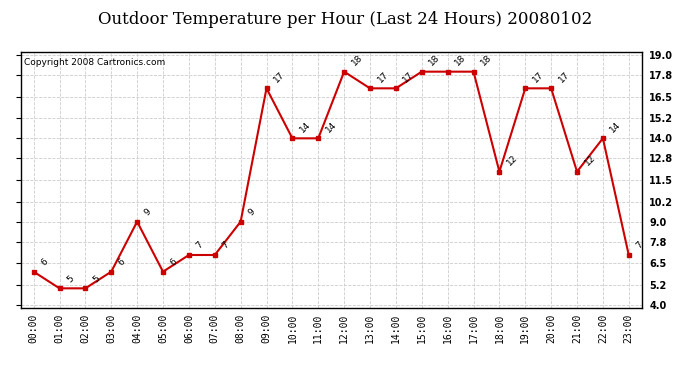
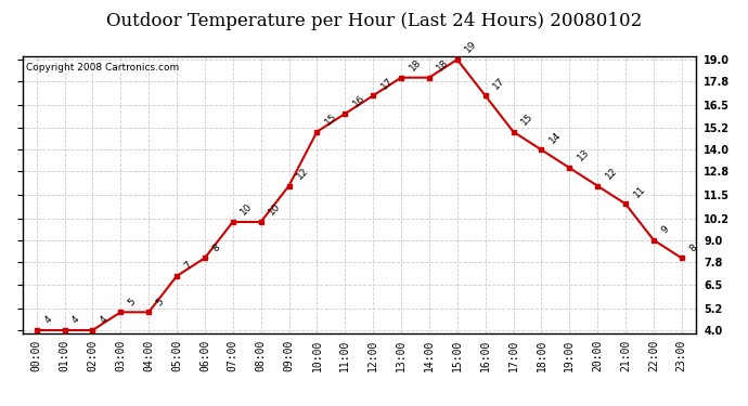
00:00: 6 -> 4
01:00: 5 -> 4
02:00: 5 -> 4
03:00: 6 -> 5
04:00: 9 -> 5
05:00: 6 -> 7
06:00: 7 -> 8
07:00: 7 -> 10
08:00: 9 -> 10
09:00: 17 -> 12
10:00: 14 -> 15
11:00: 14 -> 16
12:00: 18 -> 17
13:00: 17 -> 18
14:00: 17 -> 18
15:00: 18 -> 19
16:00: 18 -> 17
17:00: 18 -> 15
18:00: 12 -> 14
19:00: 17 -> 13
20:00: 17 -> 12
21:00: 12 -> 11
22:00: 14 -> 9
23:00: 7 -> 8
